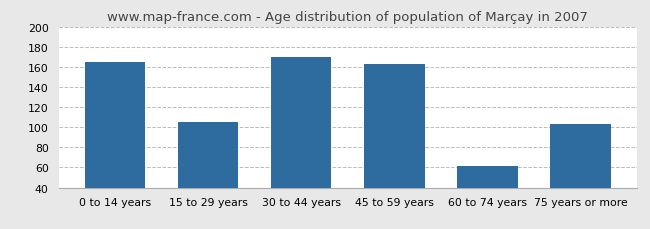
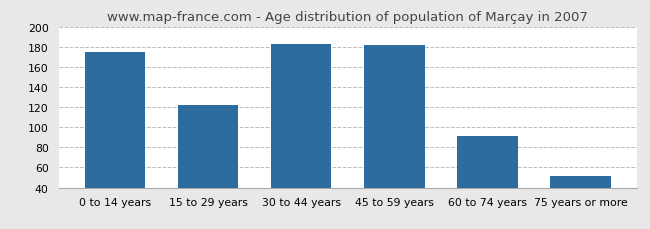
0 to 14 years: 165 -> 175
15 to 29 years: 105 -> 122
30 to 44 years: 170 -> 183
45 to 59 years: 163 -> 182
60 to 74 years: 61 -> 91
75 years or more: 103 -> 52
